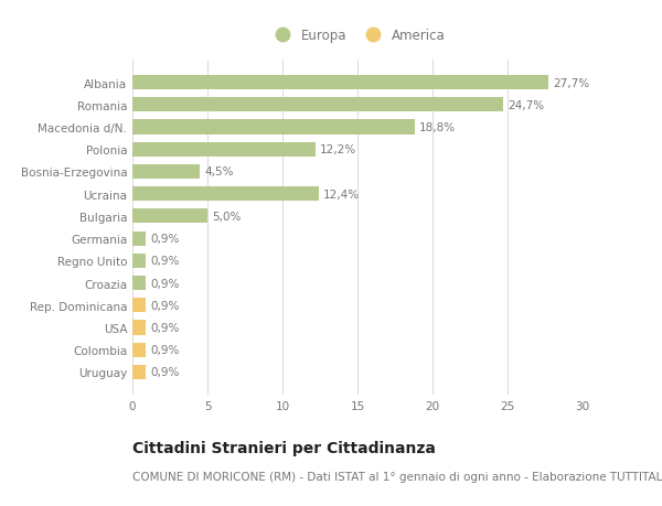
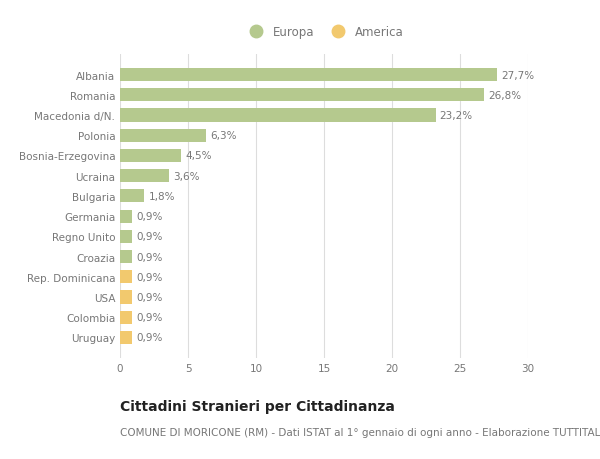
Romania: 24,7% -> 26,8%
Macedonia d/N.: 18,8% -> 23,2%
Polonia: 12,2% -> 6,3%
Ucraina: 12,4% -> 3,6%
Bulgaria: 5,0% -> 1,8%
